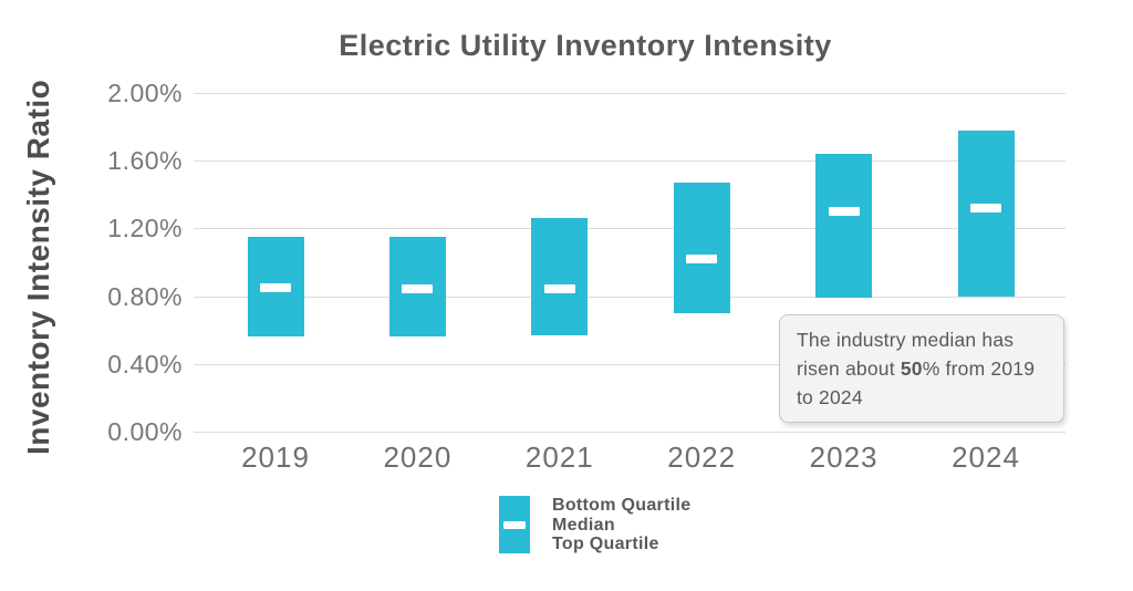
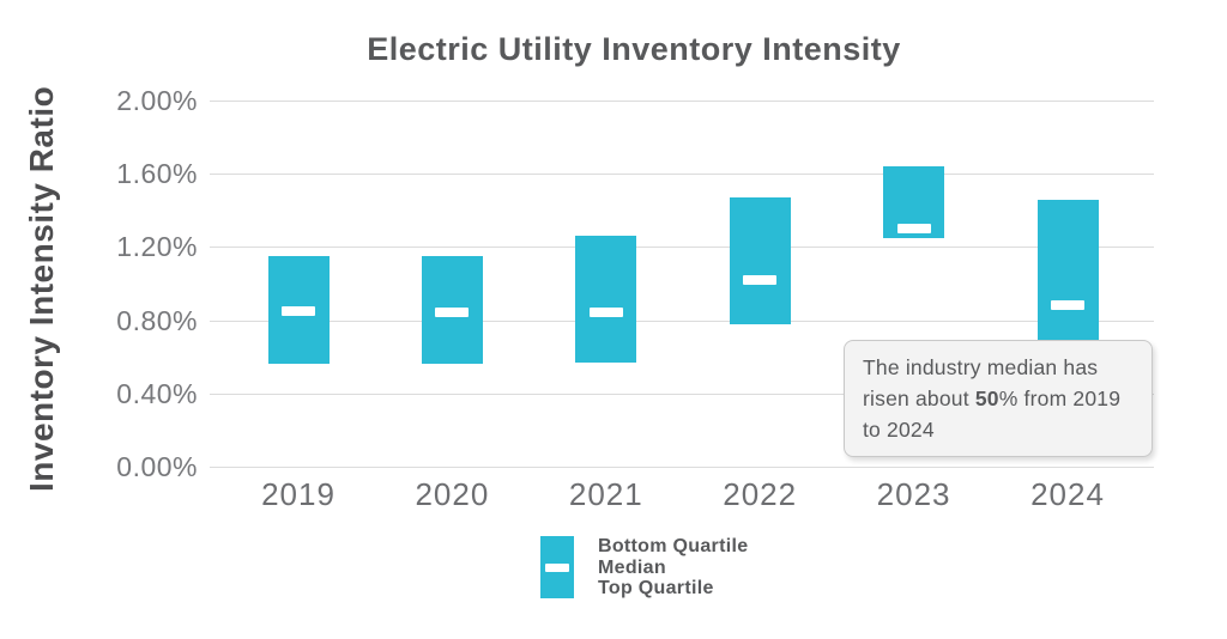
Bottom Quartile/2022: 0.70% -> 0.78%
Bottom Quartile/2023: 0.79% -> 1.25%
Bottom Quartile/2024: 0.80% -> 0.27%
Median/2024: 1.32% -> 0.88%
Top Quartile/2024: 1.78% -> 1.46%
